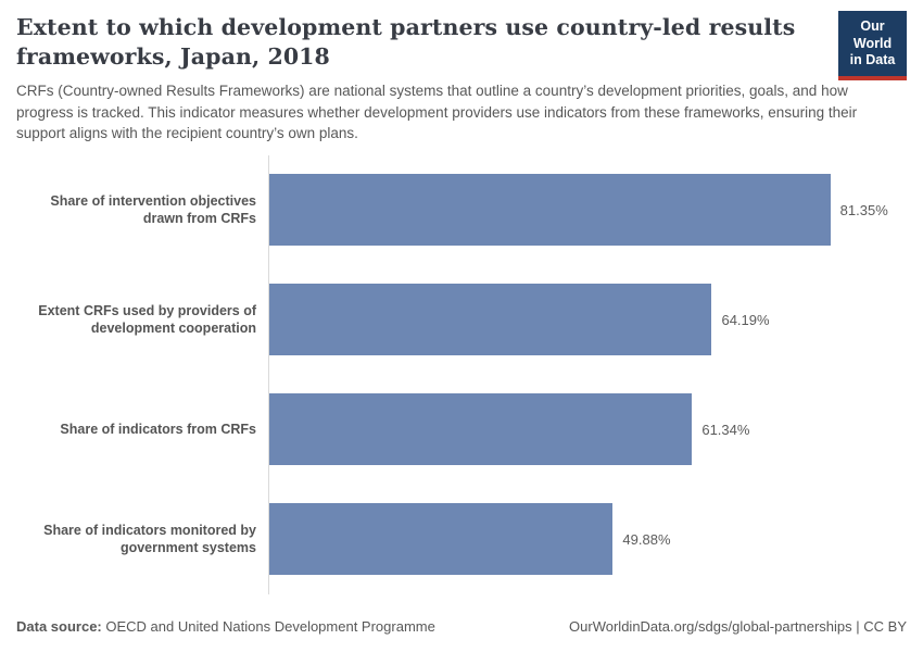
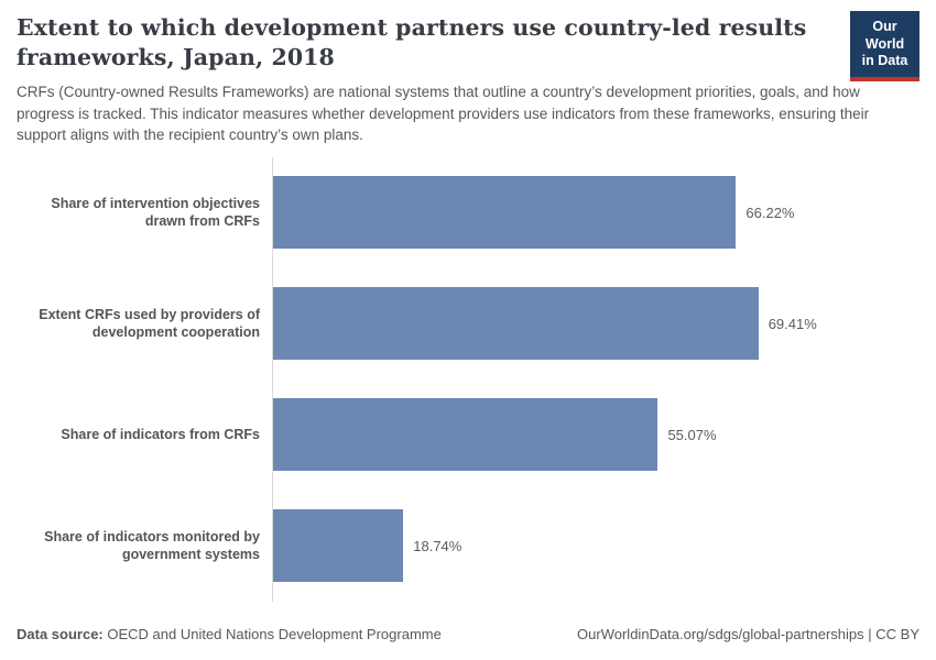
Share of intervention objectives drawn from CRFs: 81.35% -> 66.22%
Extent CRFs used by providers of development cooperation: 64.19% -> 69.41%
Share of indicators from CRFs: 61.34% -> 55.07%
Share of indicators monitored by government systems: 49.88% -> 18.74%
